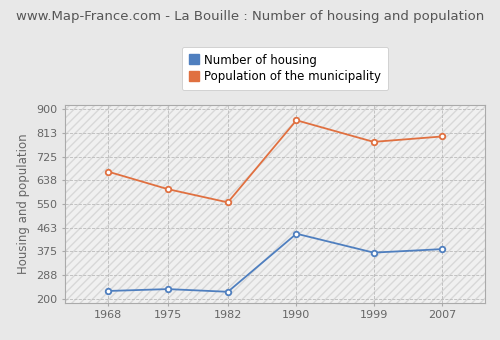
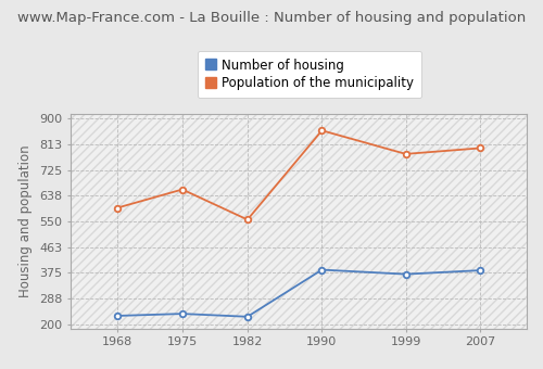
Population of the municipality/1968: 670 -> 596
Population of the municipality/1975: 605 -> 659
Number of housing/1990: 440 -> 385
